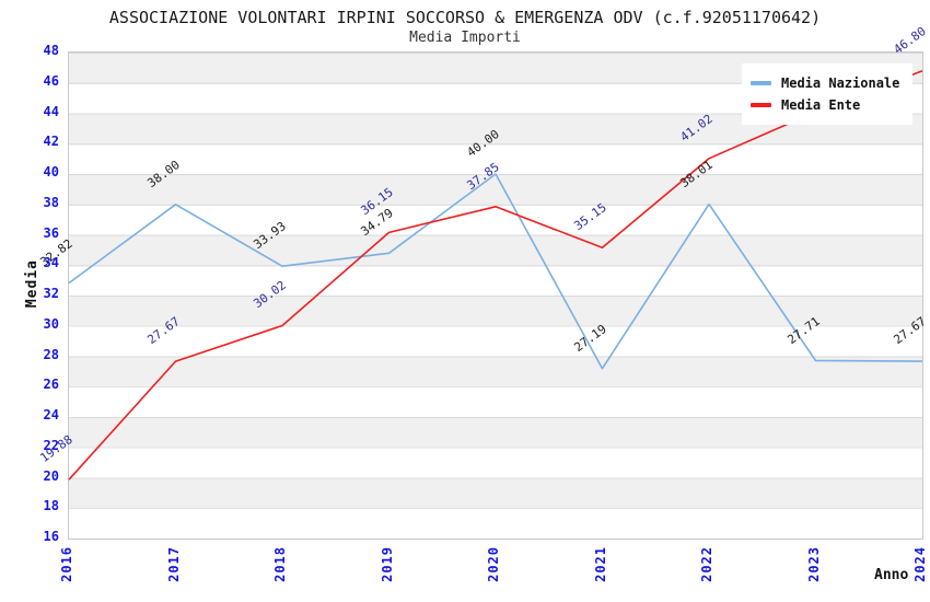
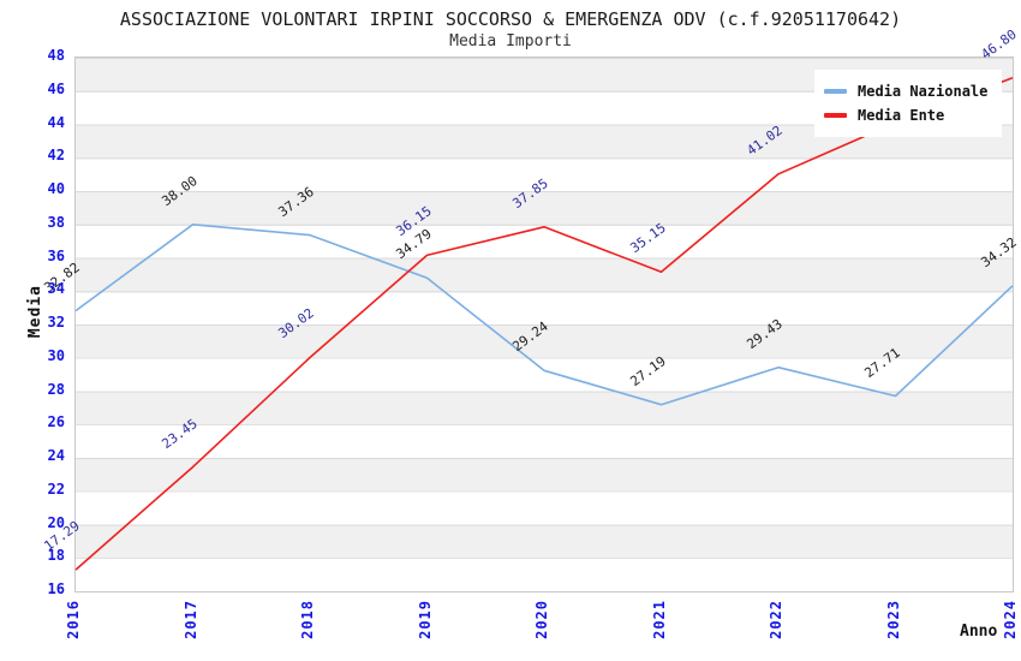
Media Ente/2016: 19.88 -> 17.29
Media Ente/2017: 27.67 -> 23.45
Media Nazionale/2018: 33.93 -> 37.36
Media Nazionale/2020: 40.00 -> 29.24
Media Nazionale/2022: 38.01 -> 29.43
Media Nazionale/2024: 27.67 -> 34.32
